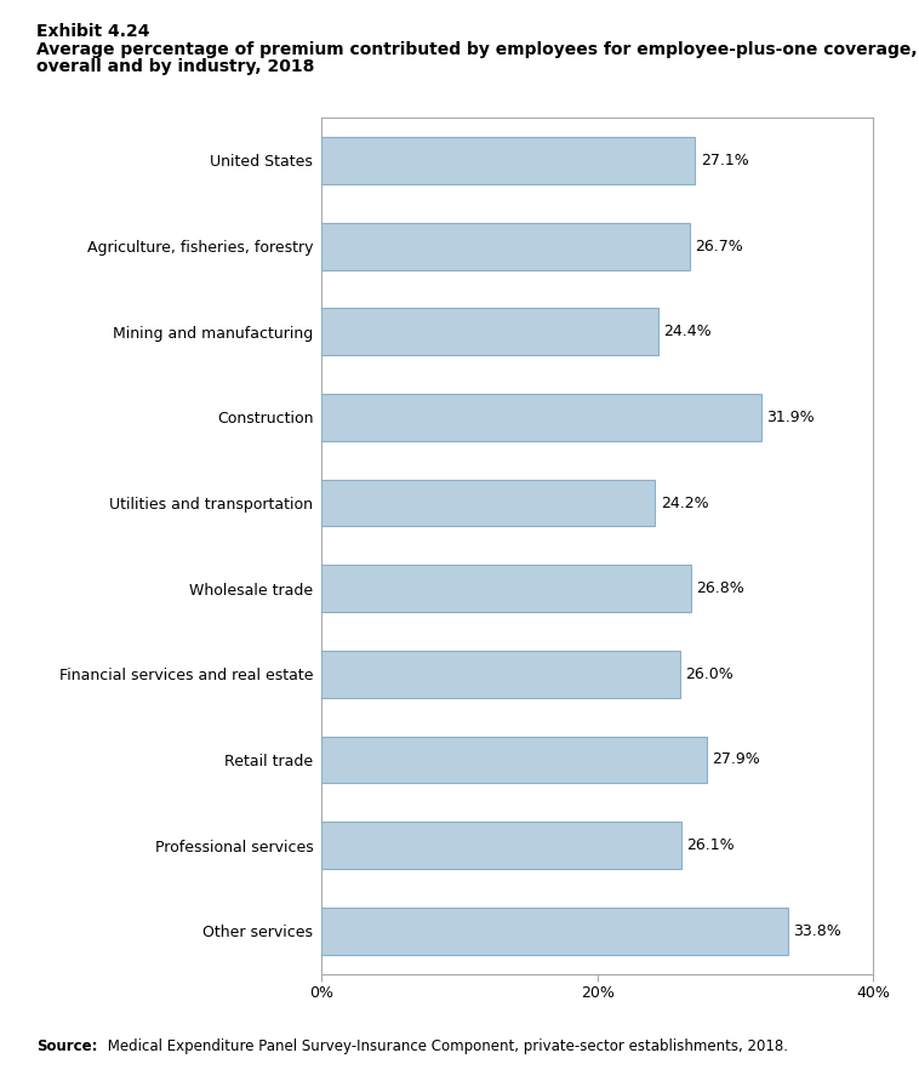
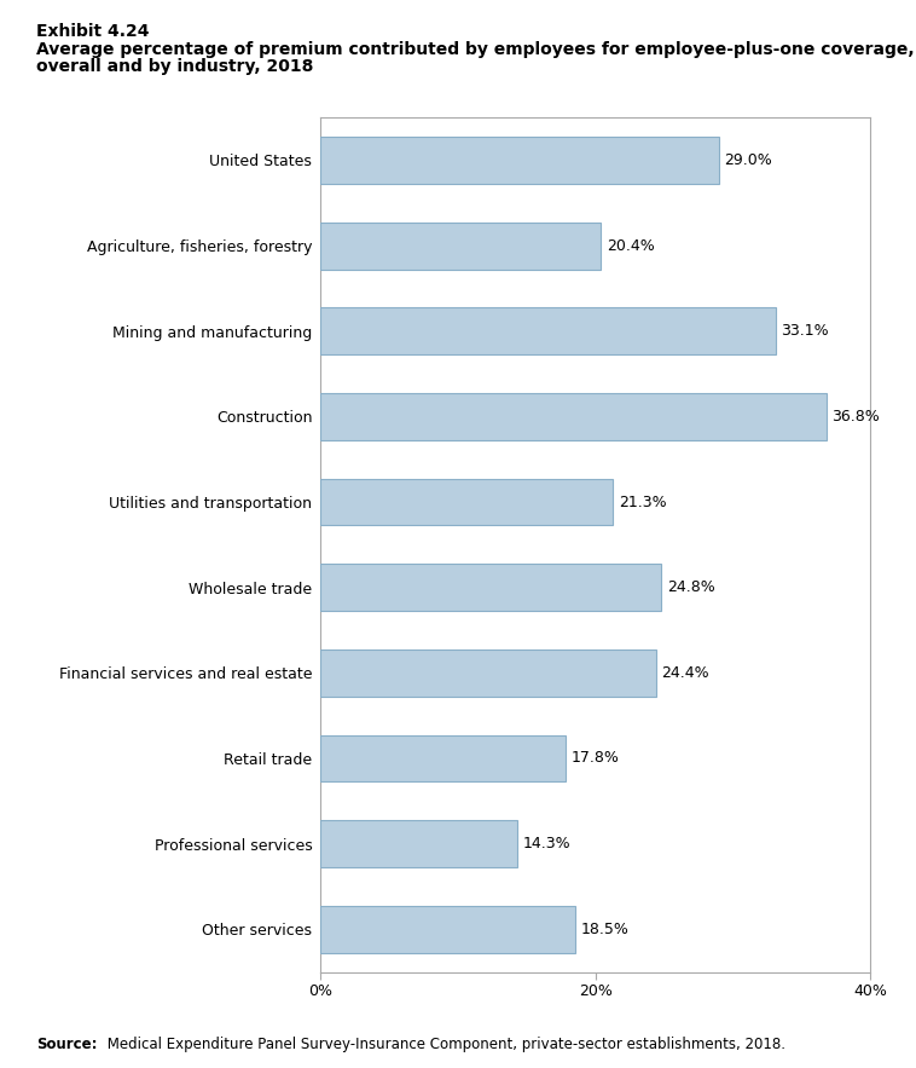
United States: 27.1% -> 29.0%
Agriculture, fisheries, forestry: 26.7% -> 20.4%
Mining and manufacturing: 24.4% -> 33.1%
Construction: 31.9% -> 36.8%
Utilities and transportation: 24.2% -> 21.3%
Wholesale trade: 26.8% -> 24.8%
Financial services and real estate: 26.0% -> 24.4%
Retail trade: 27.9% -> 17.8%
Professional services: 26.1% -> 14.3%
Other services: 33.8% -> 18.5%
